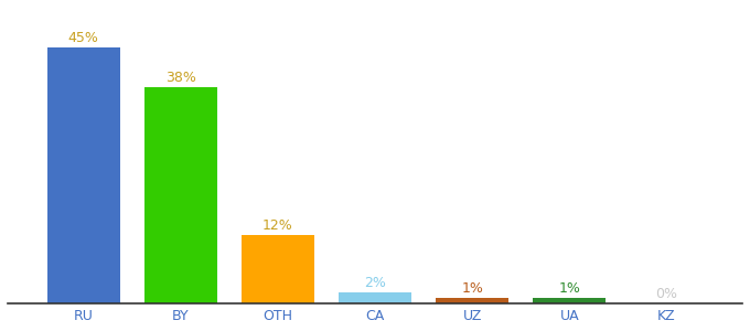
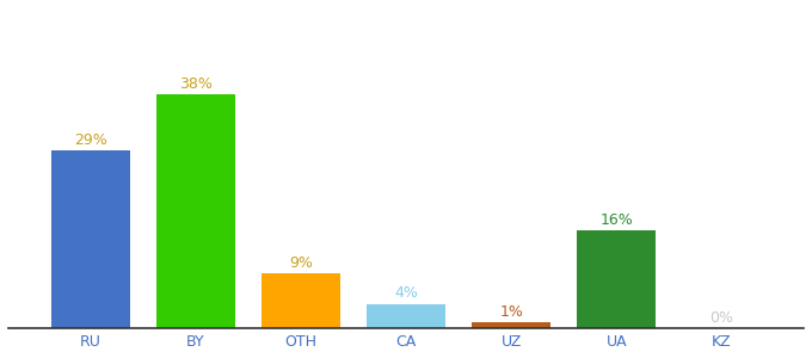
RU: 45% -> 29%
OTH: 12% -> 9%
CA: 2% -> 4%
UA: 1% -> 16%
